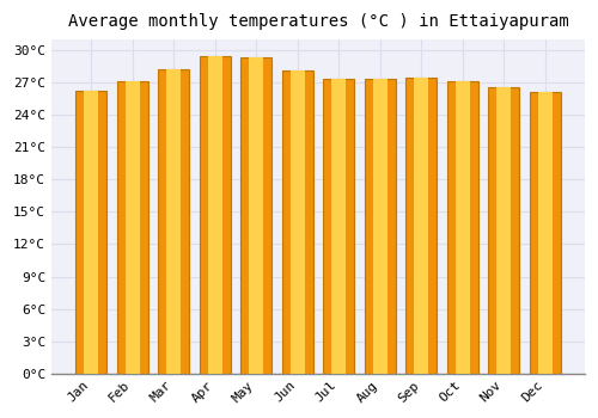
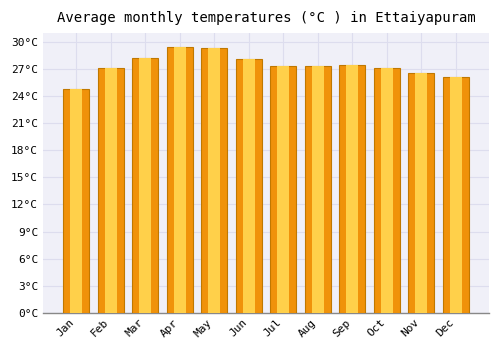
Jan: 26.2°C -> 24.8°C
